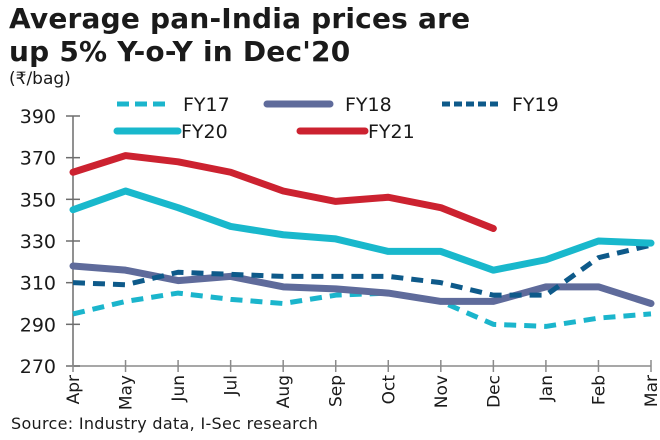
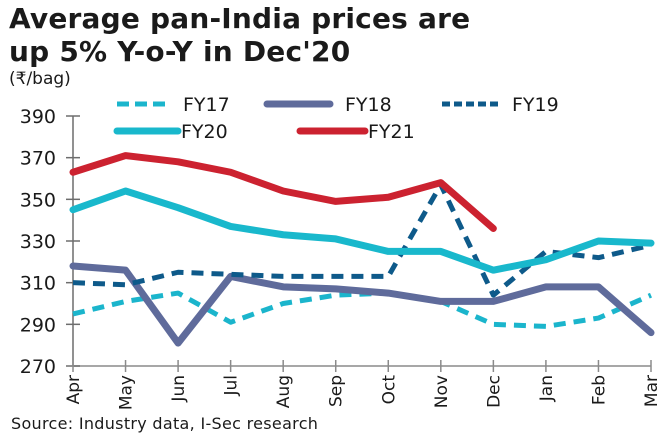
FY18/Jun: 311 -> 281
FY17/Jul: 302 -> 291
FY19/Nov: 310 -> 357
FY21/Nov: 346 -> 358
FY19/Jan: 304 -> 325
FY17/Mar: 295 -> 304
FY18/Mar: 300 -> 286
